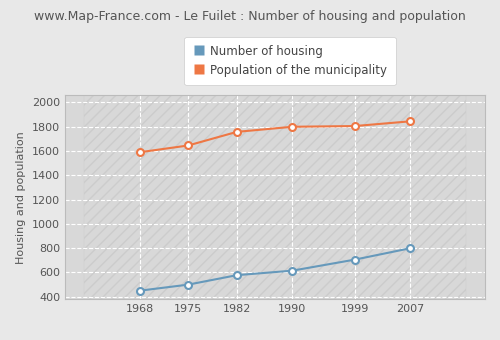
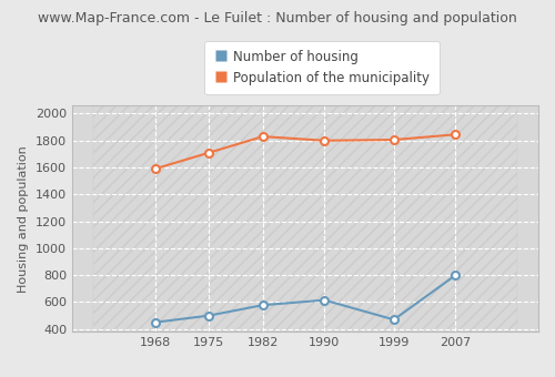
Population of the municipality/1975: 1650 -> 1710
Population of the municipality/1982: 1760 -> 1830
Number of housing/1999: 710 -> 470
